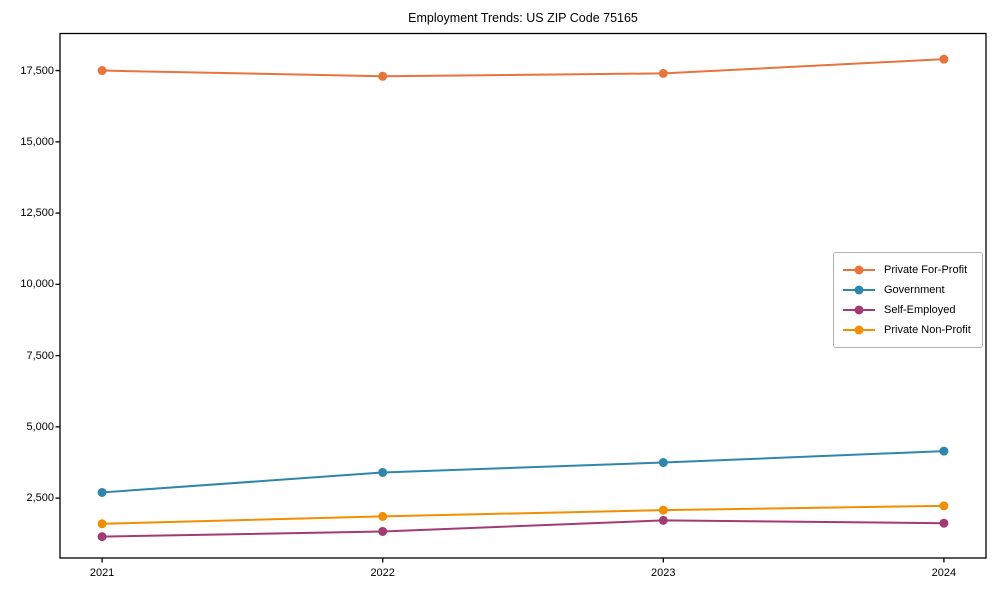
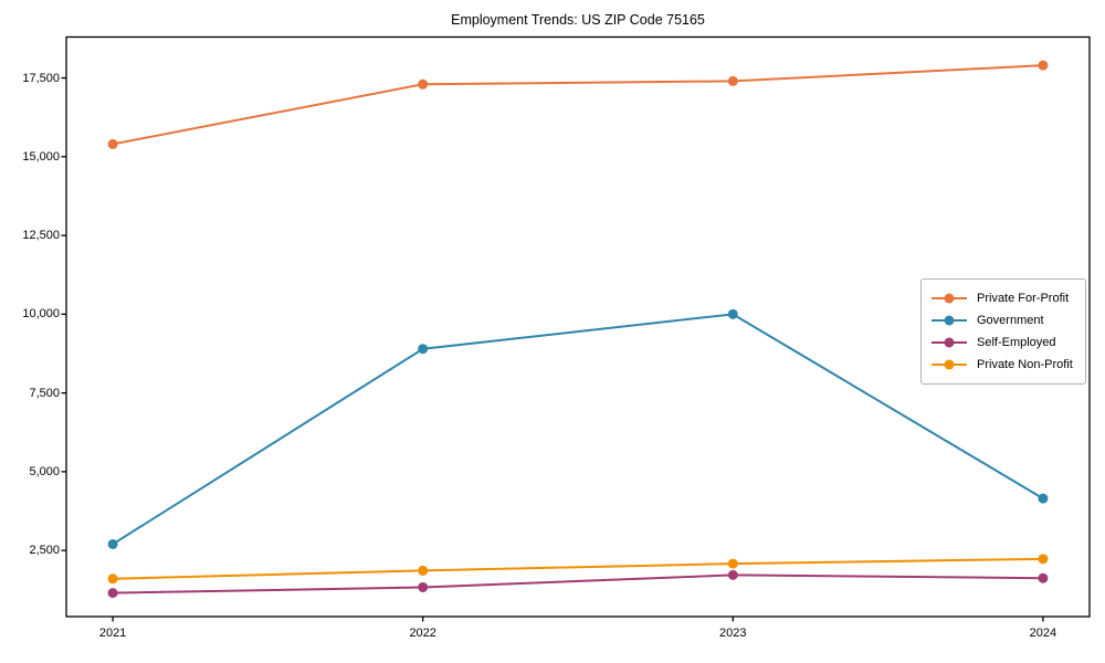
Private For-Profit/2021: 17500 -> 15400
Government/2022: 3400 -> 8900
Government/2023: 3800 -> 10000
